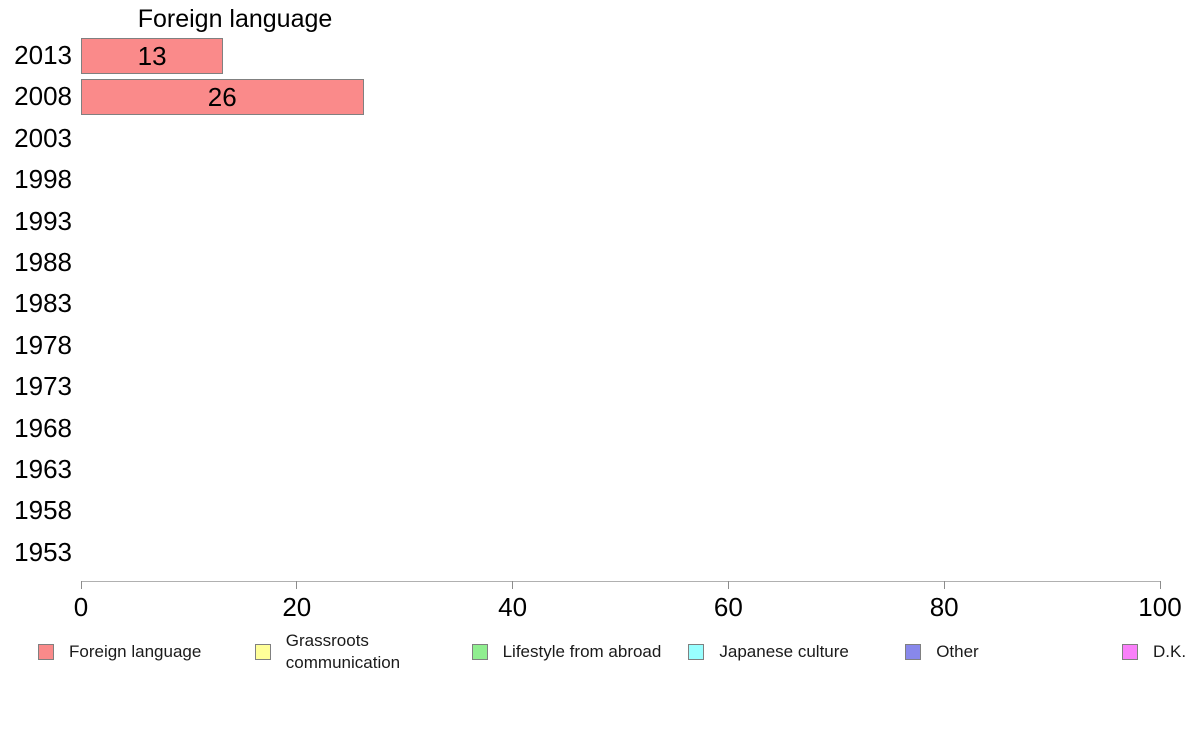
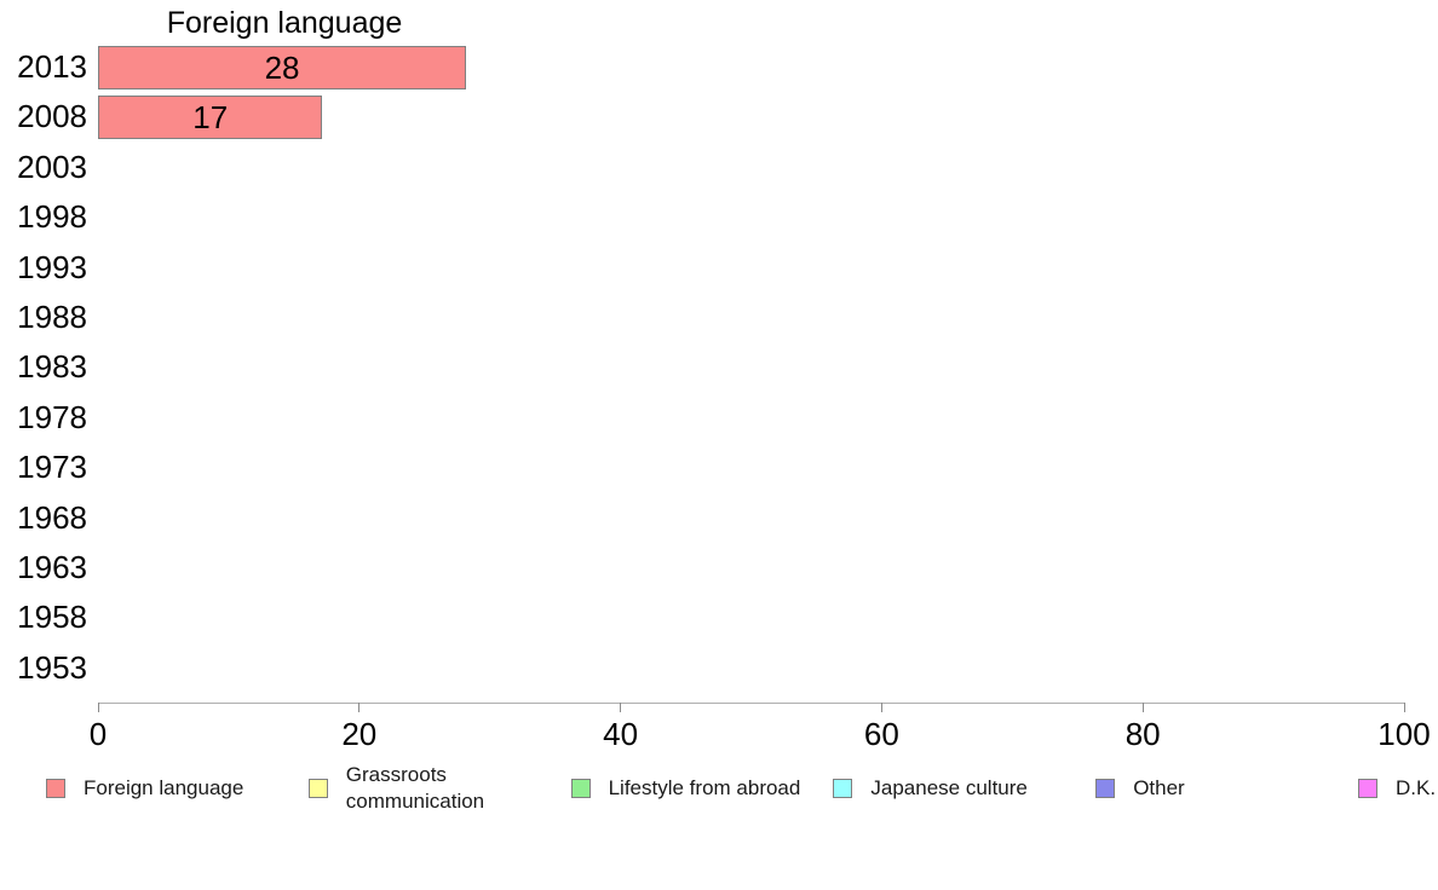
2013: 13 -> 28
2008: 26 -> 17
